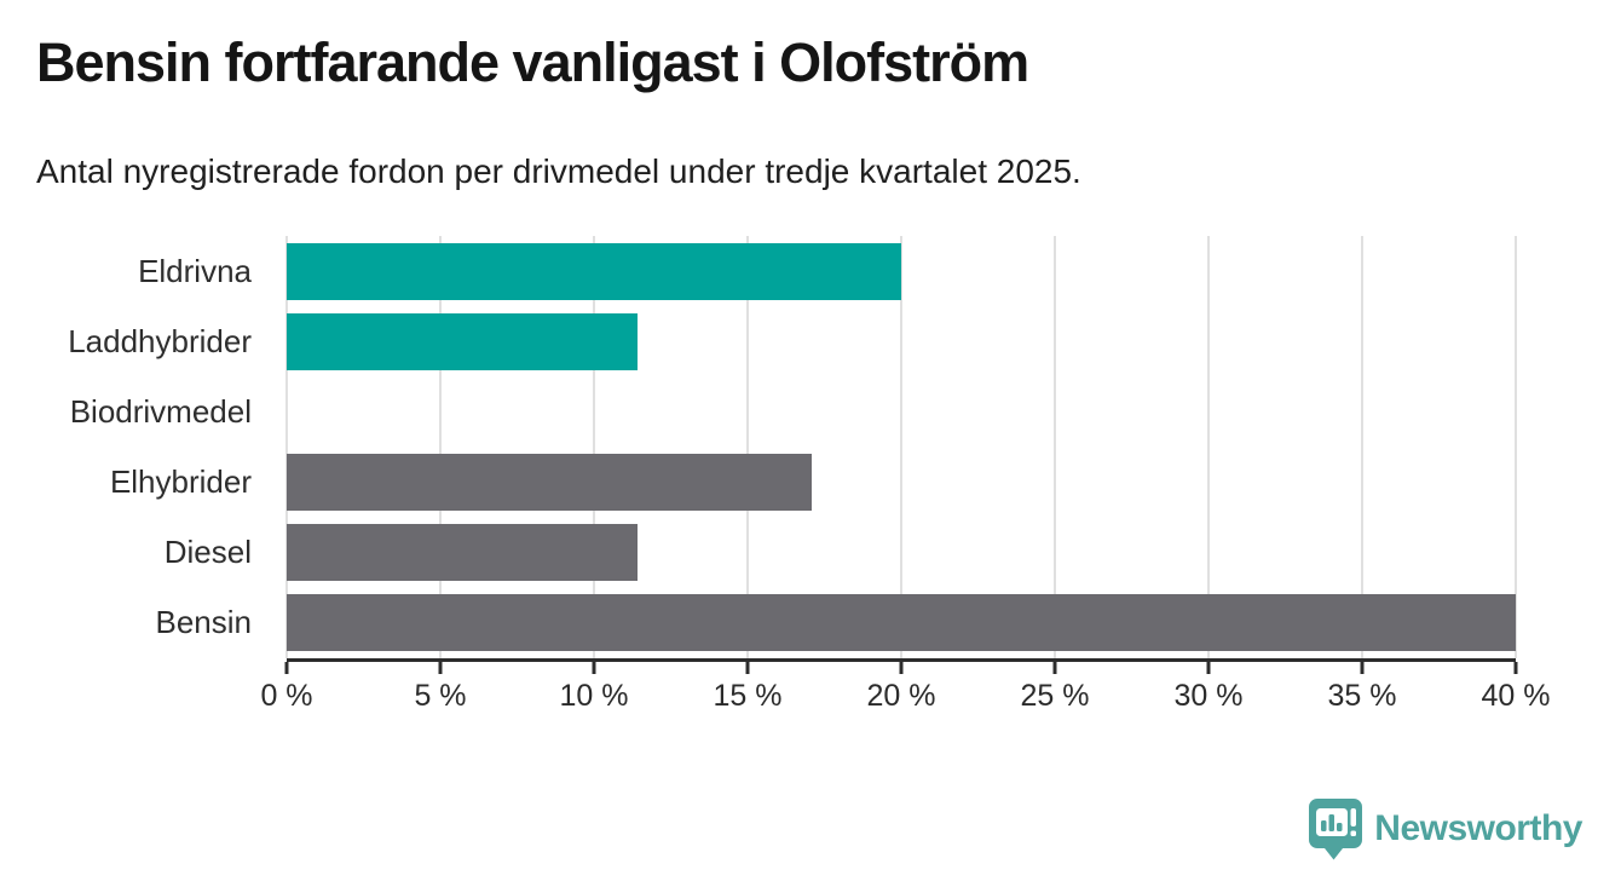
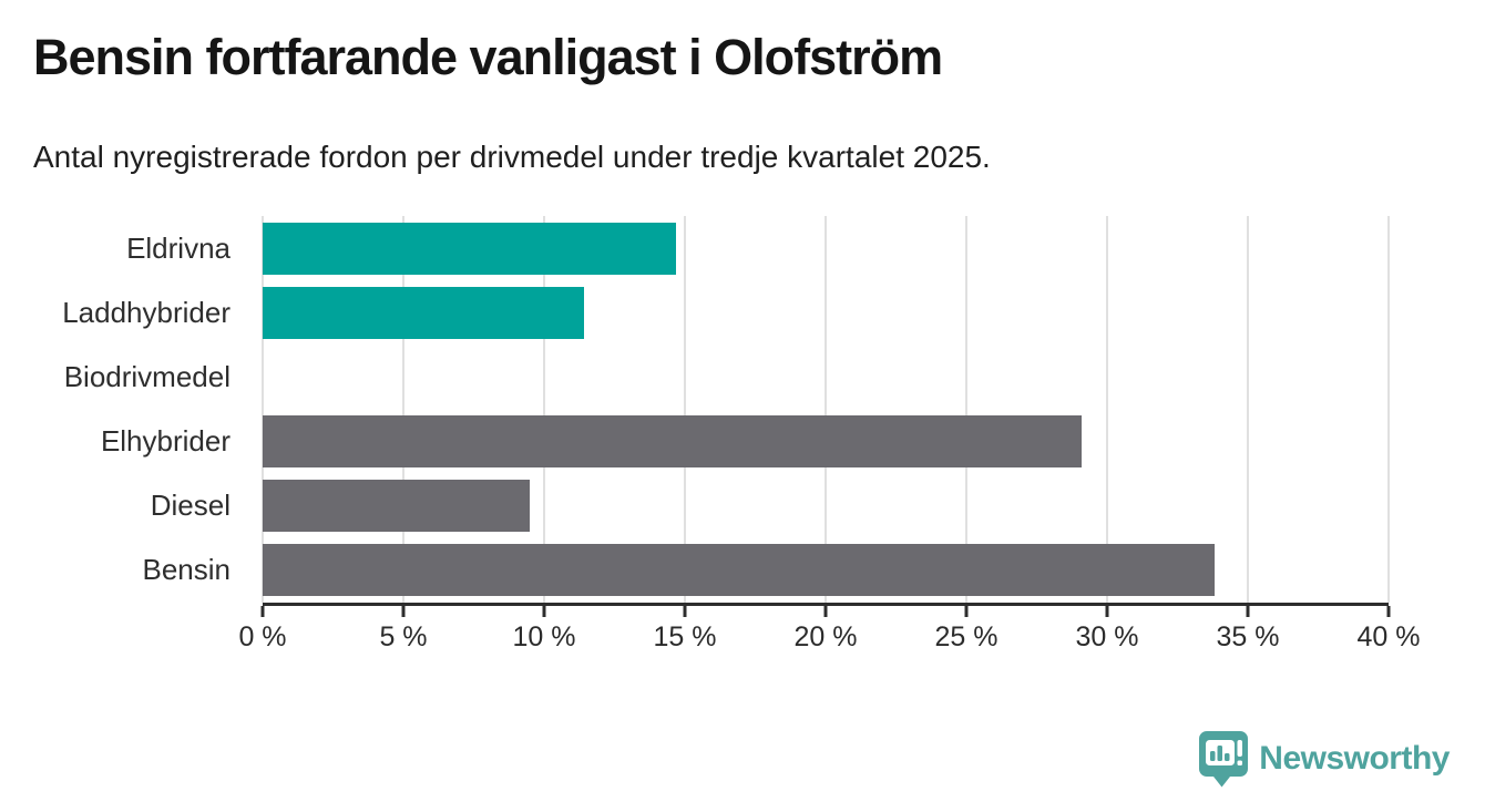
Eldrivna: 20.0% -> 14.7%
Elhybrider: 17.1% -> 29.1%
Diesel: 11.4% -> 9.5%
Bensin: 40.0% -> 33.8%
